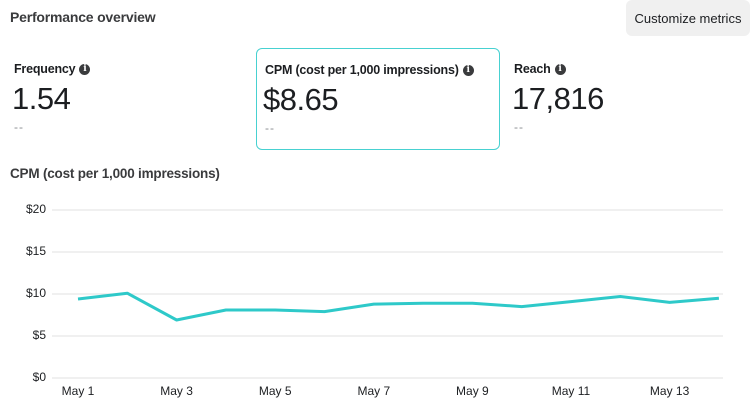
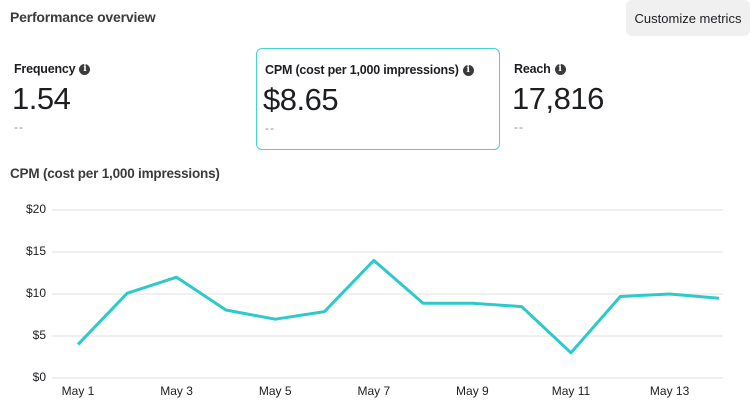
May 1: $9 -> $4
May 3: $7 -> $12
May 5: $8 -> $7
May 7: $9 -> $14
May 11: $9 -> $3
May 13: $9 -> $10
